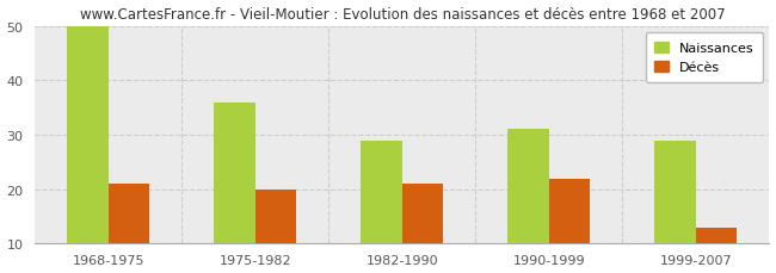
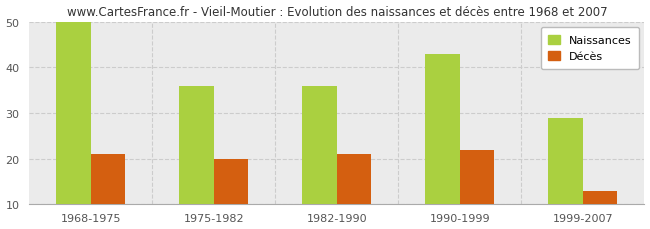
Naissances/1982-1990: 29 -> 36
Naissances/1990-1999: 31 -> 43
